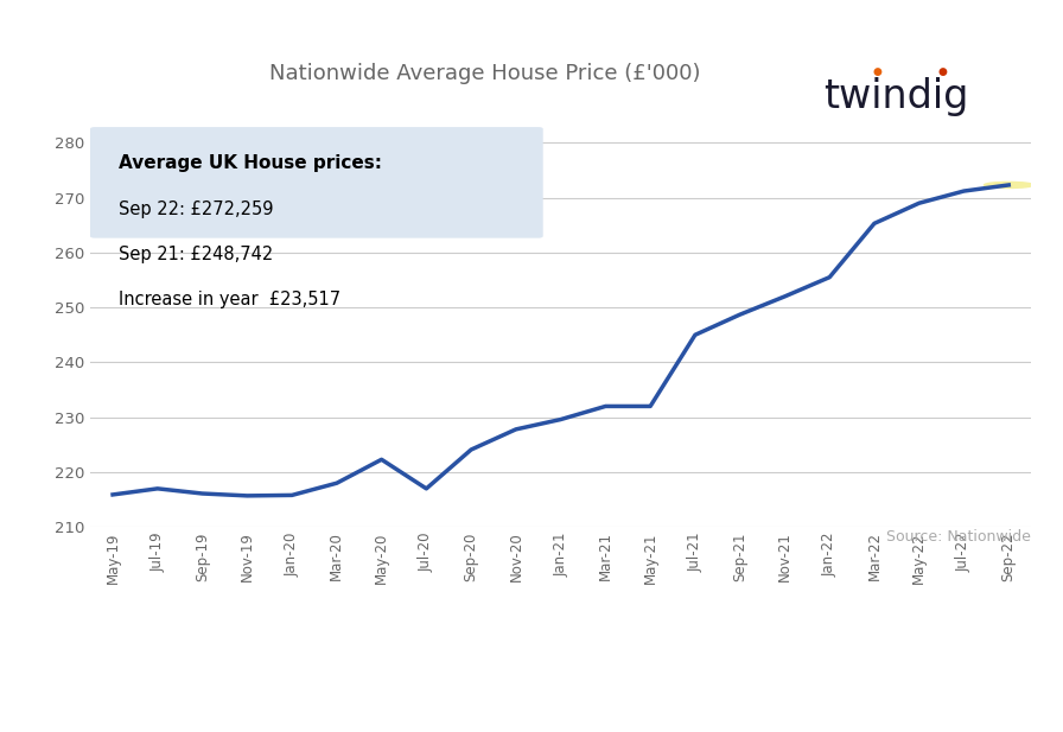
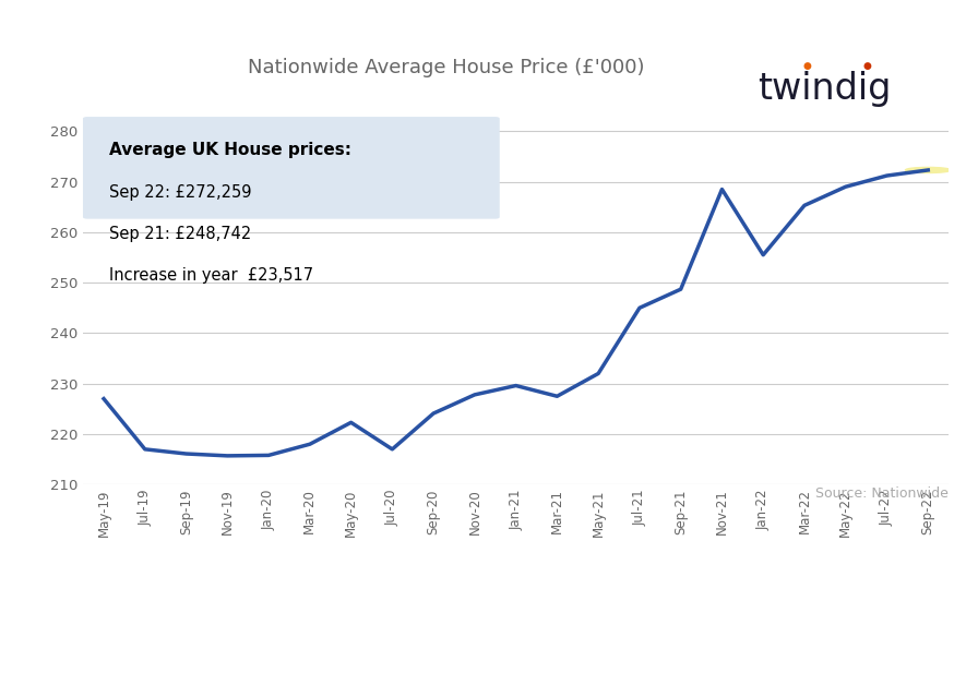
May-19: 215.9 -> 227.0
Mar-21: 232.0 -> 227.5
Nov-21: 252.0 -> 268.5
